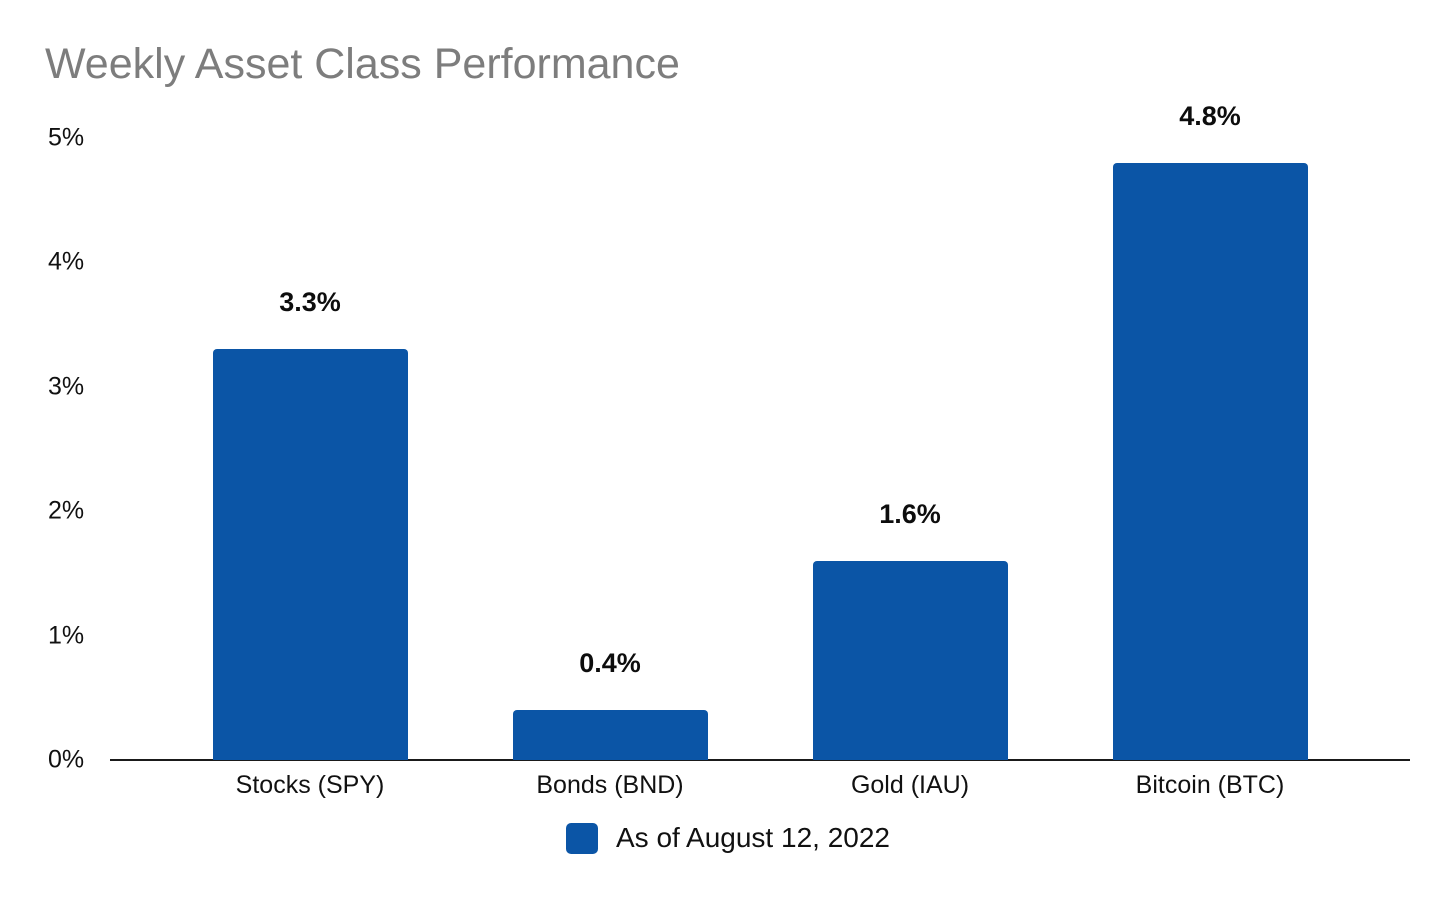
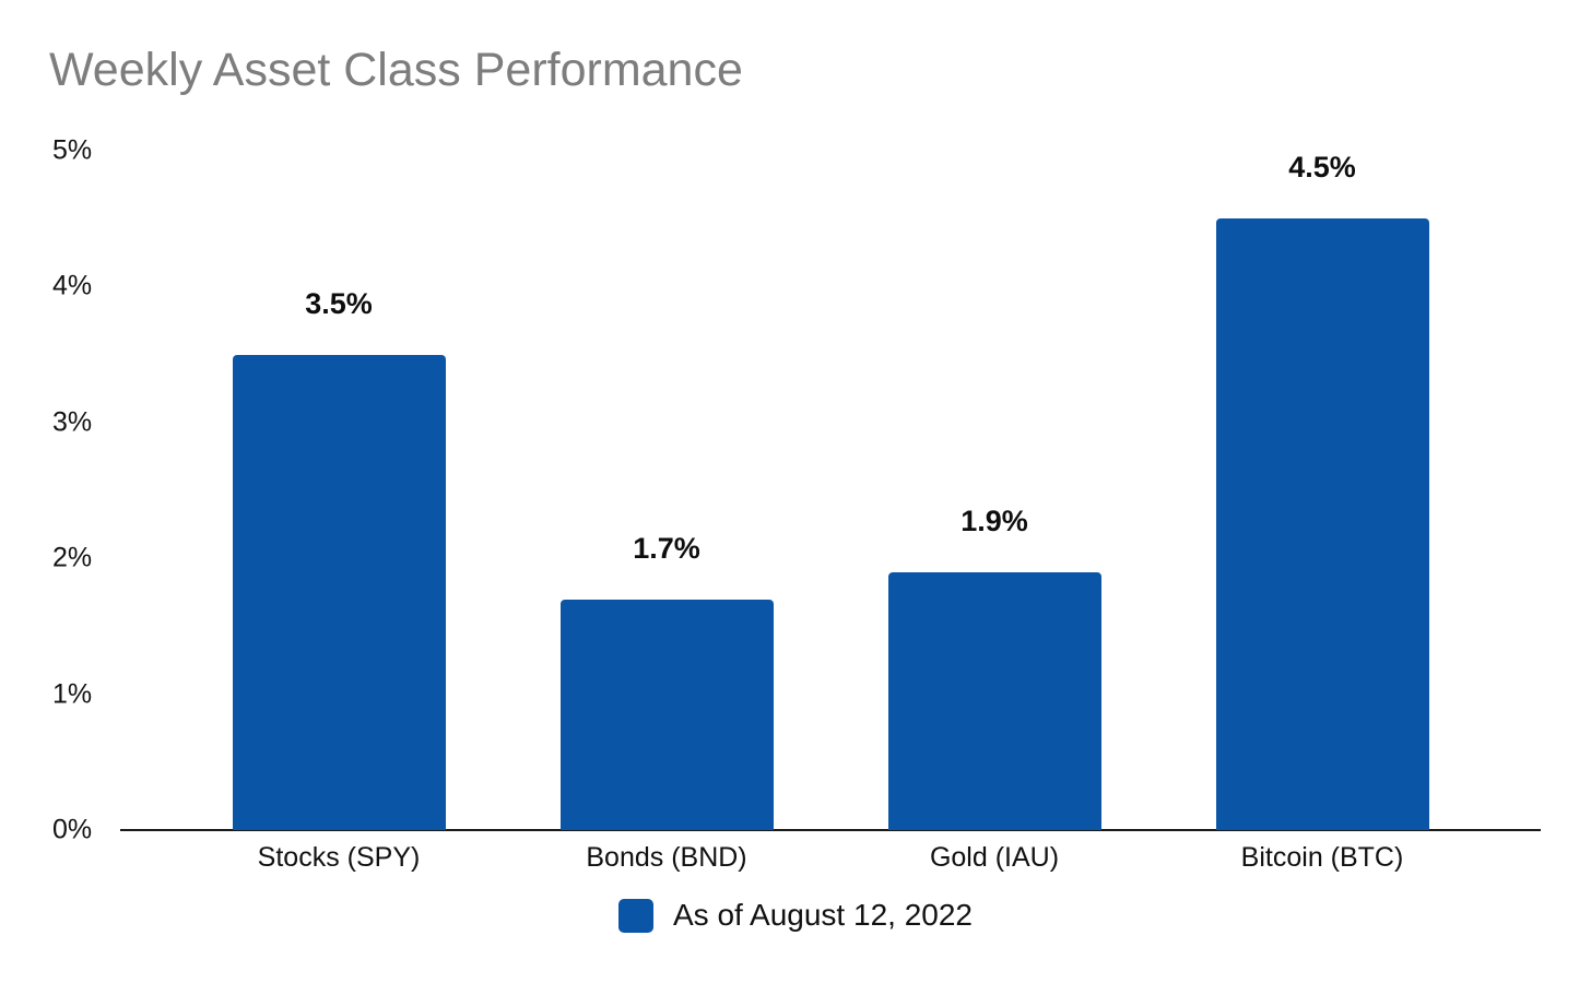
Stocks (SPY): 3.3% -> 3.5%
Bonds (BND): 0.4% -> 1.7%
Gold (IAU): 1.6% -> 1.9%
Bitcoin (BTC): 4.8% -> 4.5%
